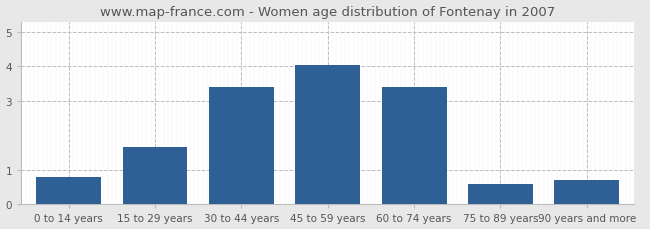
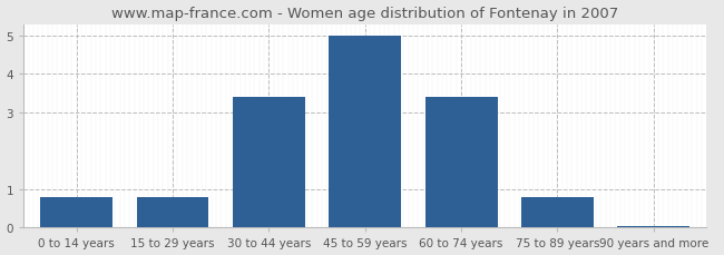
15 to 29 years: 1.65 -> 0.80
45 to 59 years: 4.05 -> 5.00
75 to 89 years: 0.60 -> 0.80
90 years and more: 0.70 -> 0.04
